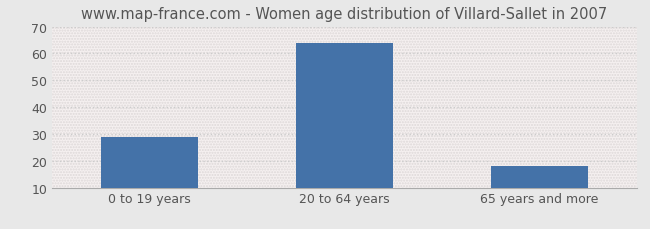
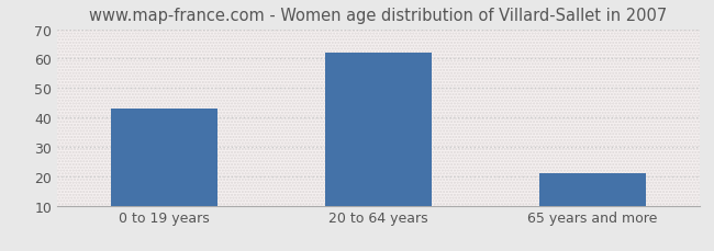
0 to 19 years: 29 -> 43
20 to 64 years: 64 -> 62
65 years and more: 18 -> 21
